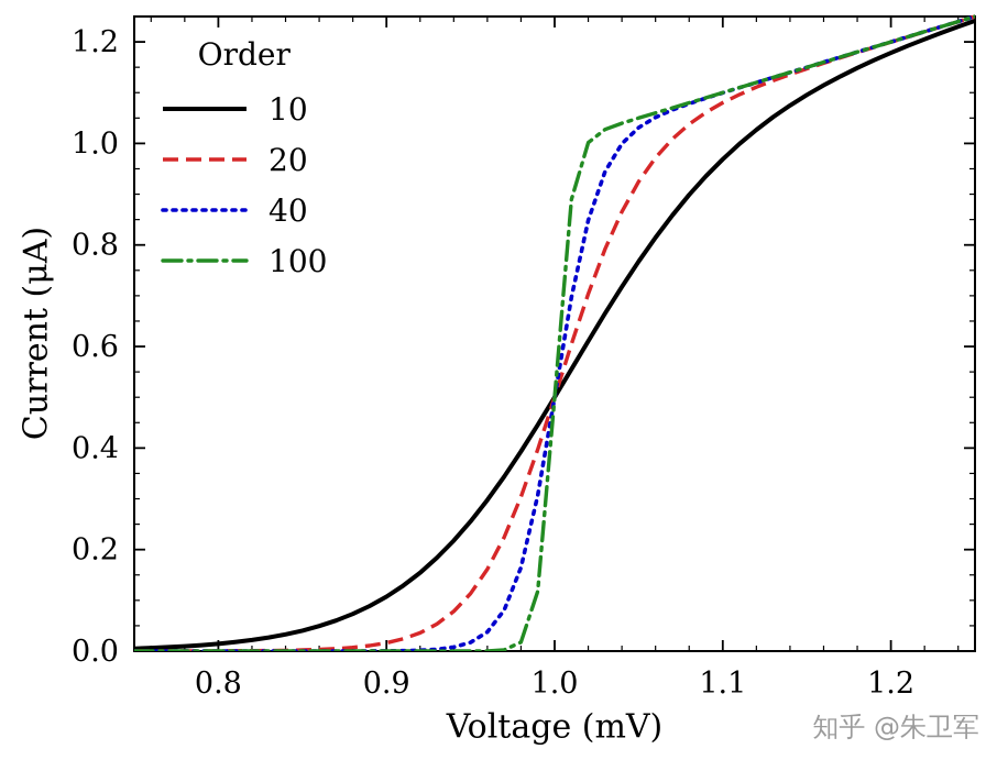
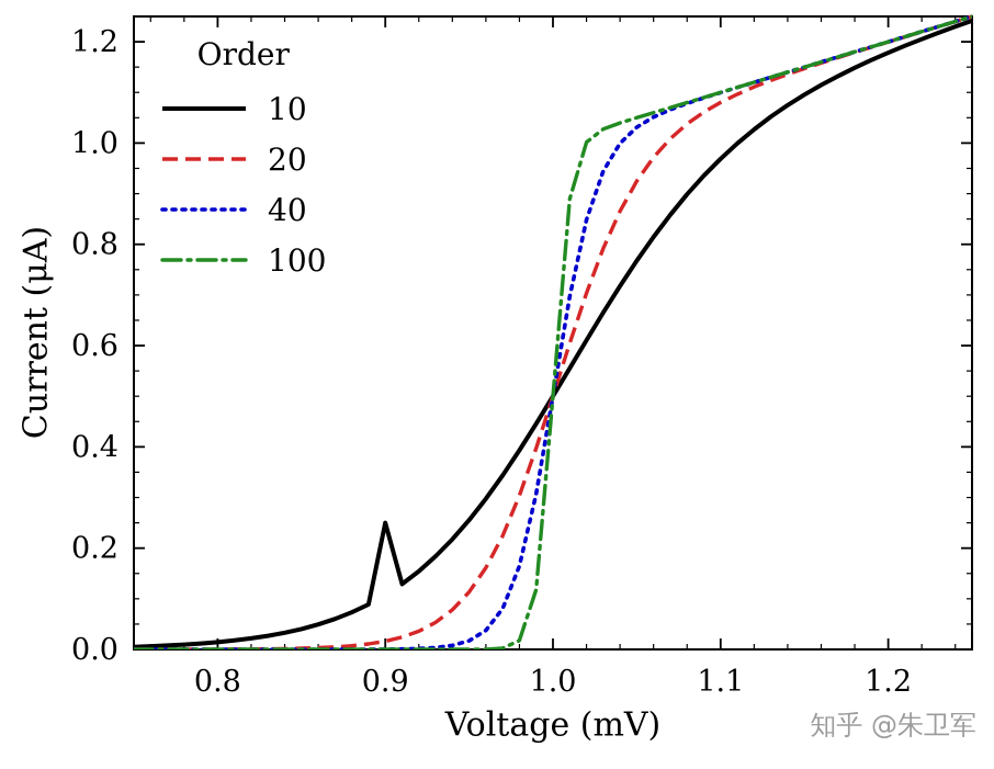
10/0.9: 0.11 -> 0.25
